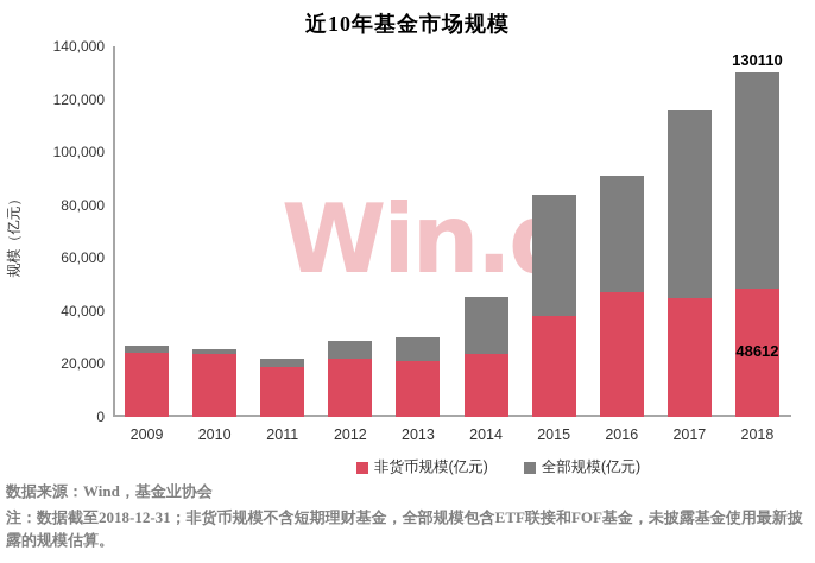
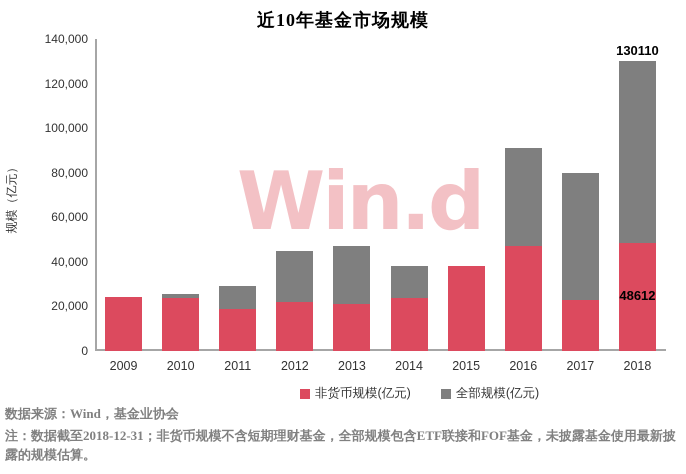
全部规模(亿元)/2009: 27000 -> 15000
全部规模(亿元)/2011: 22000 -> 29000
全部规模(亿元)/2012: 29000 -> 45000
全部规模(亿元)/2013: 30000 -> 47000
全部规模(亿元)/2014: 46000 -> 38000
全部规模(亿元)/2015: 84000 -> 31000
非货币规模(亿元)/2017: 45000 -> 23000
全部规模(亿元)/2017: 116000 -> 80000
